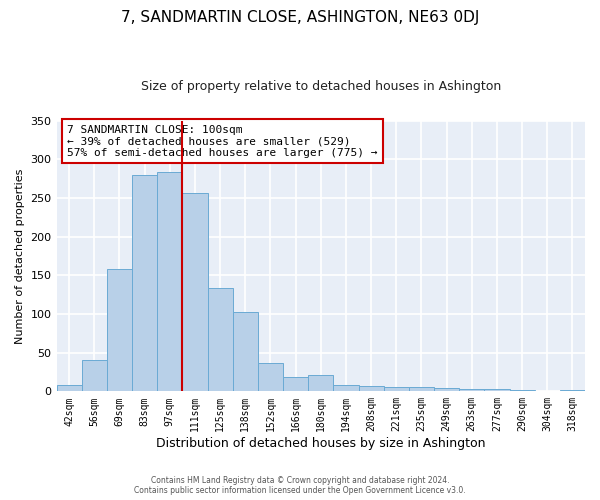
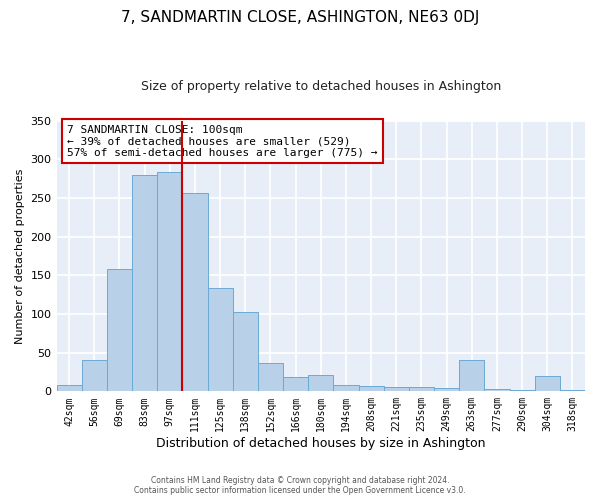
263sqm: 3 -> 40
304sqm: 1 -> 20
